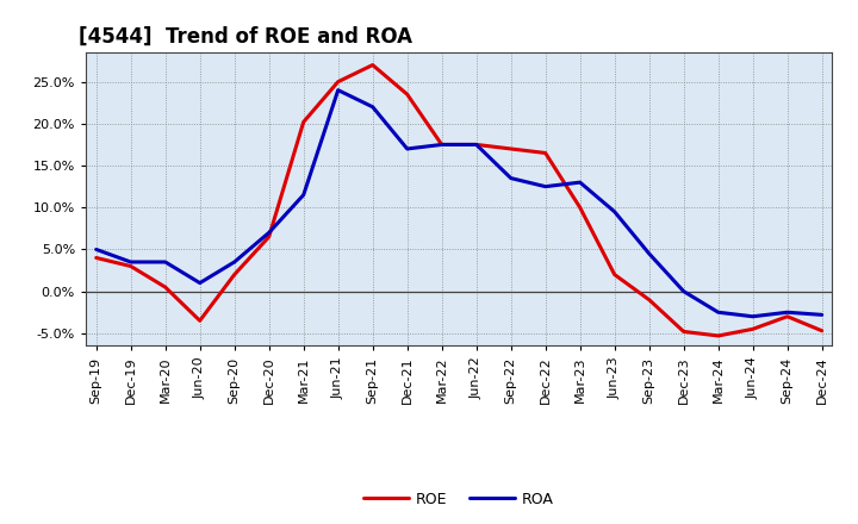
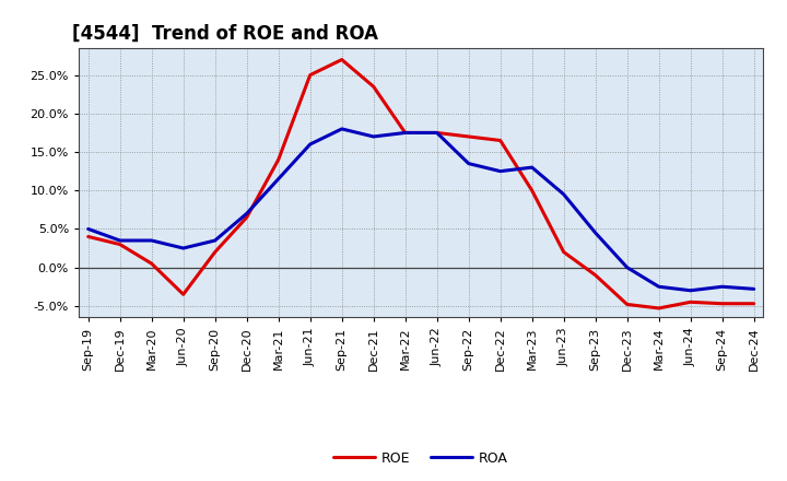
ROA/Jun-20: 1.0% -> 2.5%
ROE/Mar-21: 20.2% -> 14.0%
ROA/Jun-21: 24.0% -> 16.0%
ROA/Sep-21: 22.0% -> 18.0%
ROE/Sep-24: -3.0% -> -4.7%
